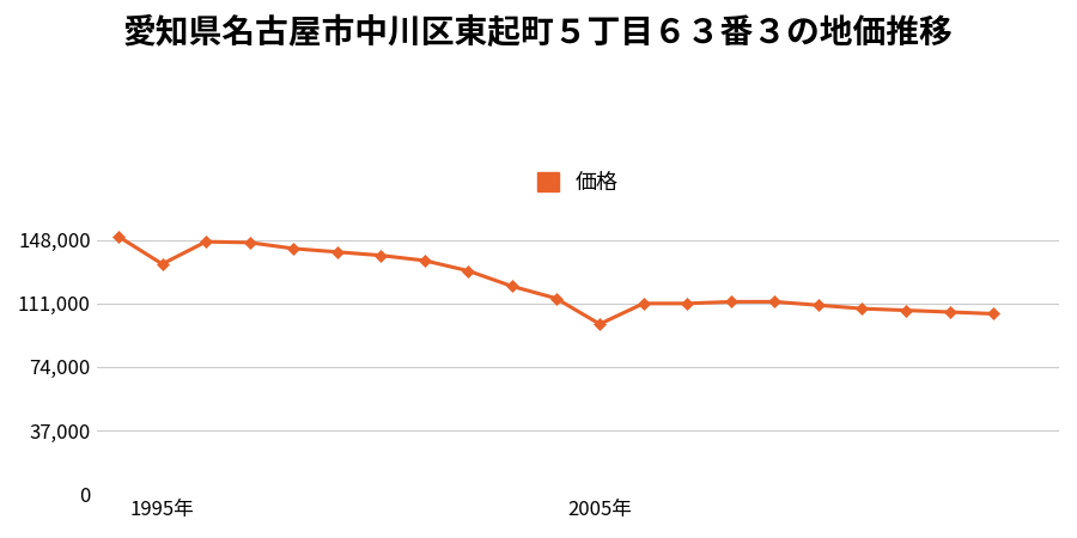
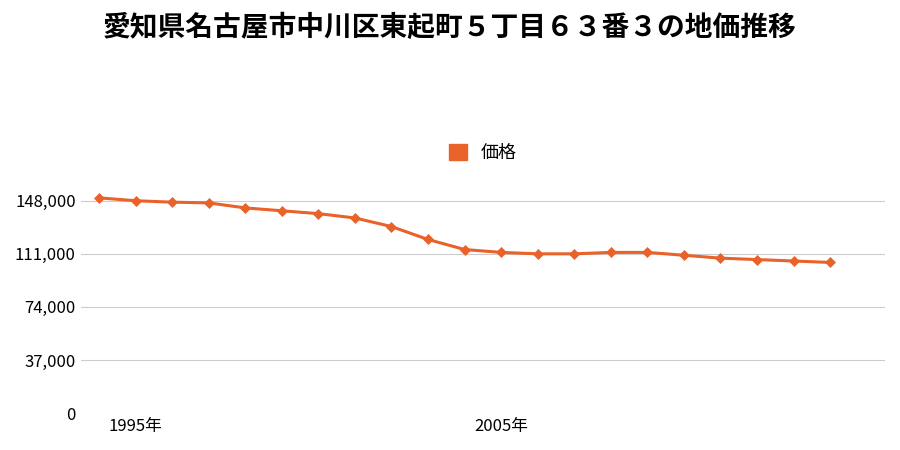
1995年: 134,000 -> 148,000
2005年: 99,000 -> 112,000
